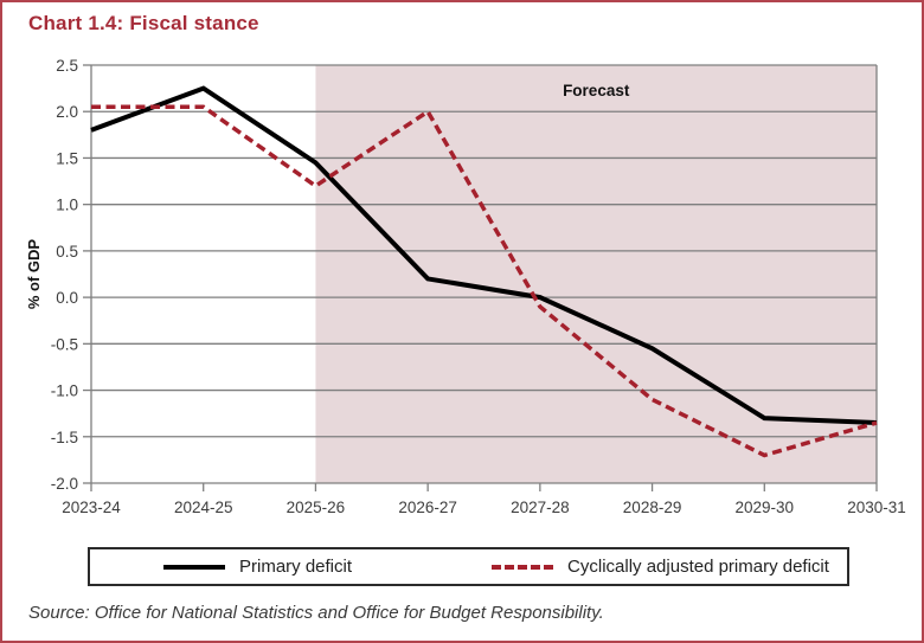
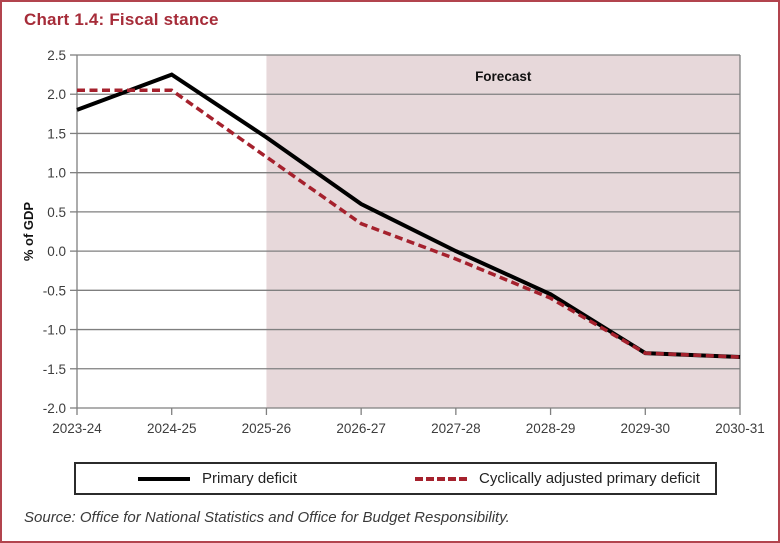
Primary deficit/2026-27: 0.2 -> 0.6
Cyclically adjusted primary deficit/2026-27: 2.0 -> 0.3
Cyclically adjusted primary deficit/2028-29: -1.1 -> -0.6
Cyclically adjusted primary deficit/2029-30: -1.7 -> -1.3
